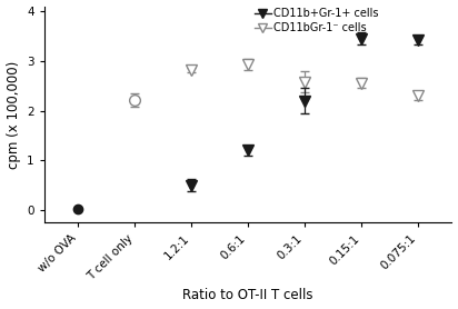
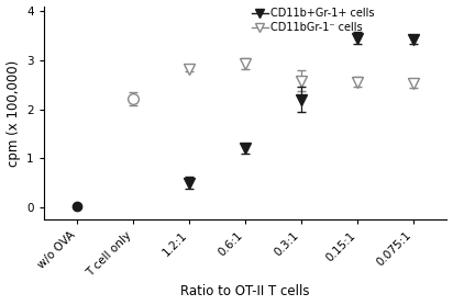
CD11bGr-1⁻ cells/0.075:1: 2.30 -> 2.52
